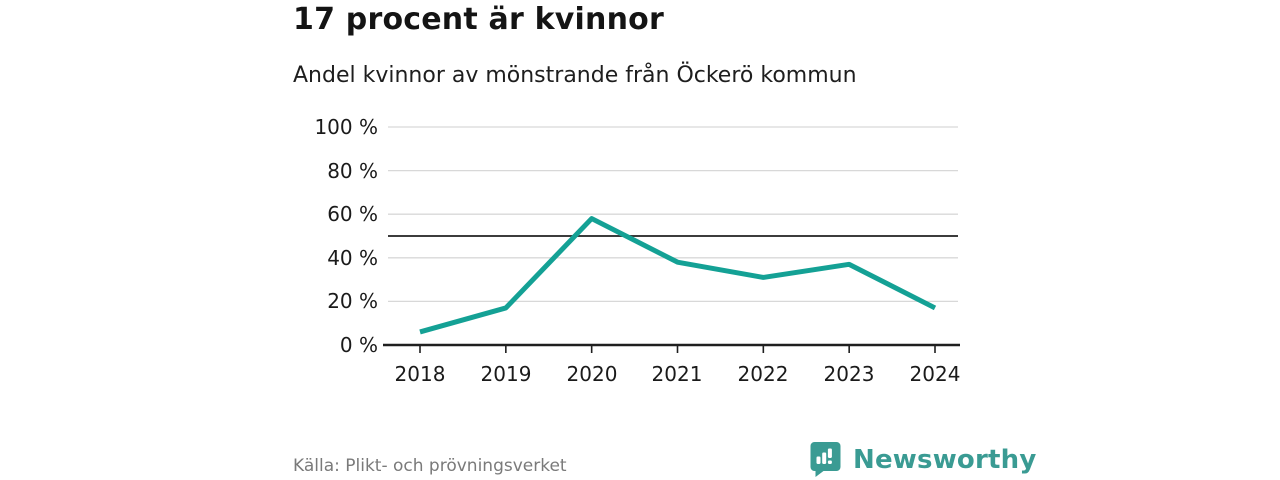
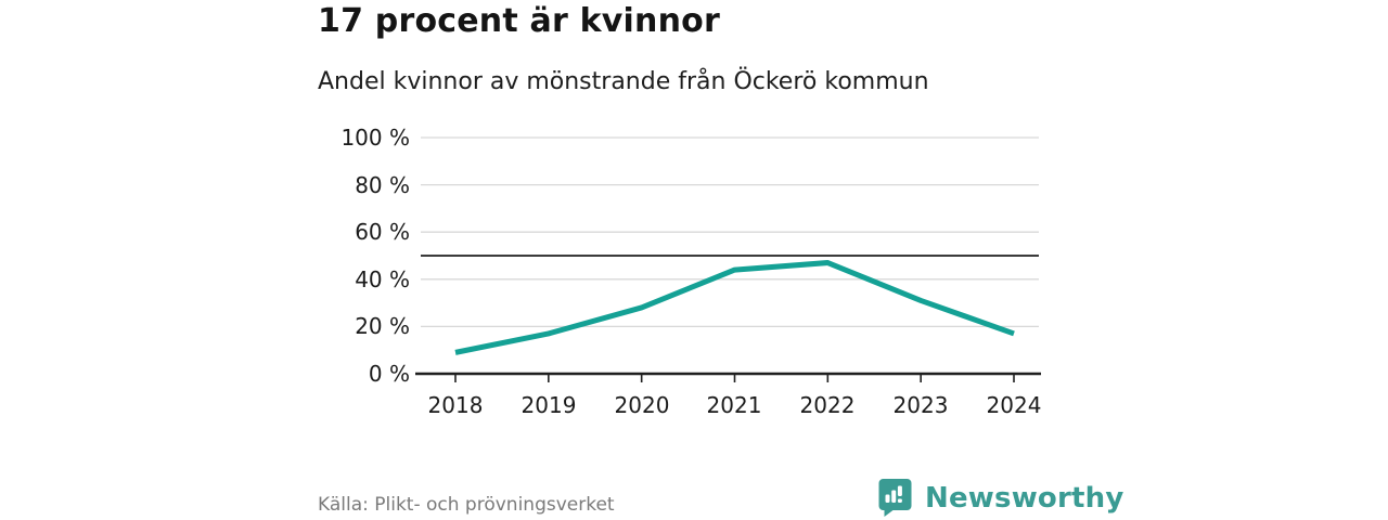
2018: 6% -> 9%
2020: 58% -> 28%
2021: 38% -> 44%
2022: 31% -> 47%
2023: 37% -> 31%
